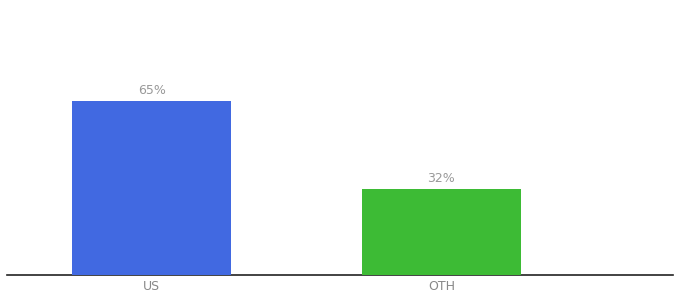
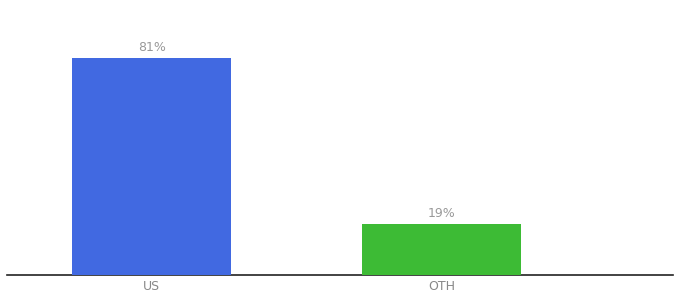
US: 65% -> 81%
OTH: 32% -> 19%
